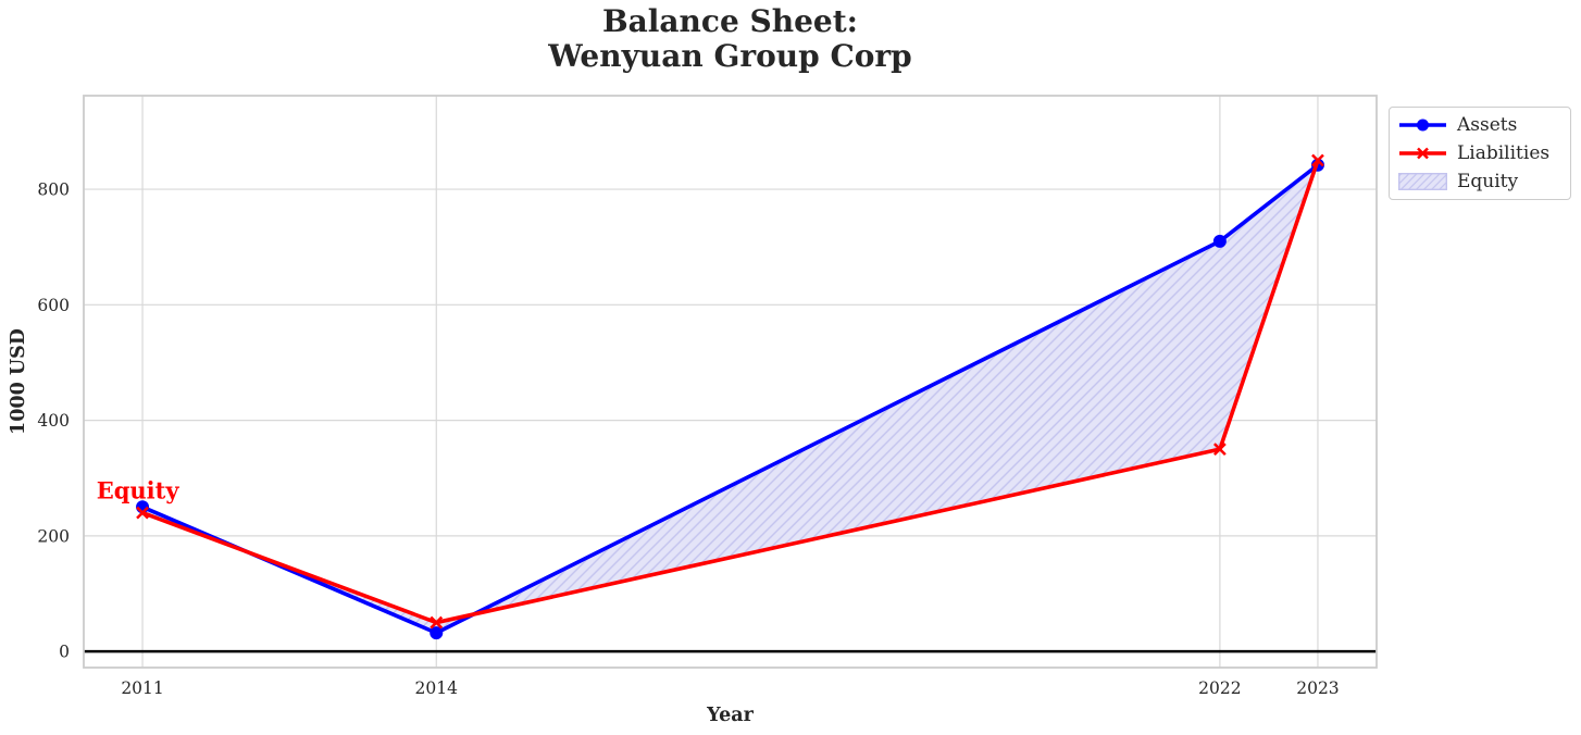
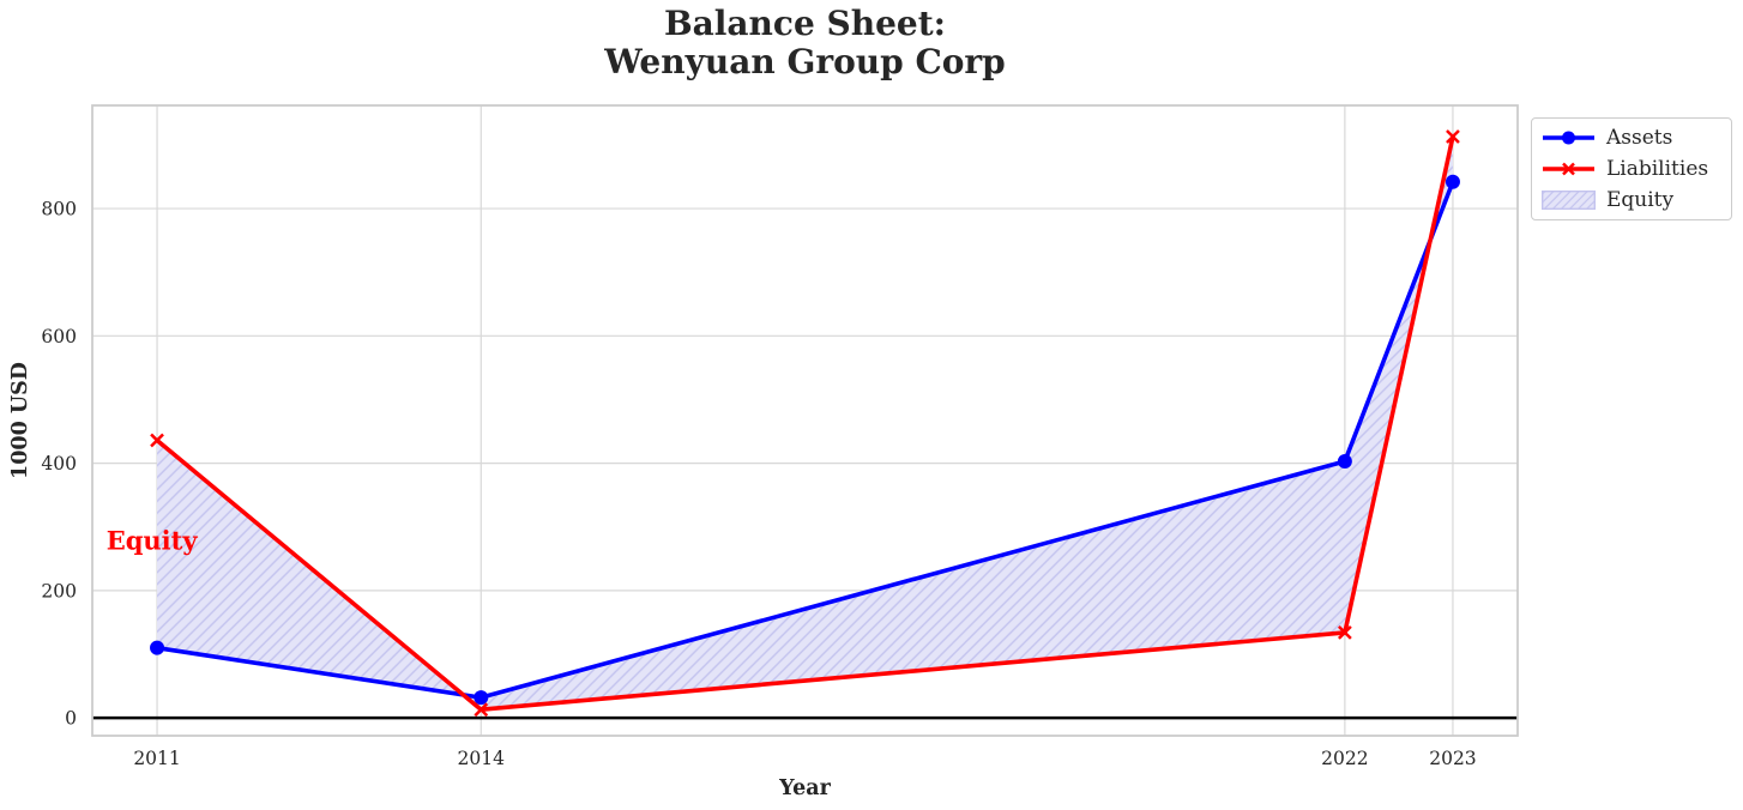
Assets/2011: 250 -> 110
Liabilities/2011: 240 -> 440
Liabilities/2014: 50 -> 10
Assets/2022: 710 -> 400
Liabilities/2022: 350 -> 130
Liabilities/2023: 850 -> 910
